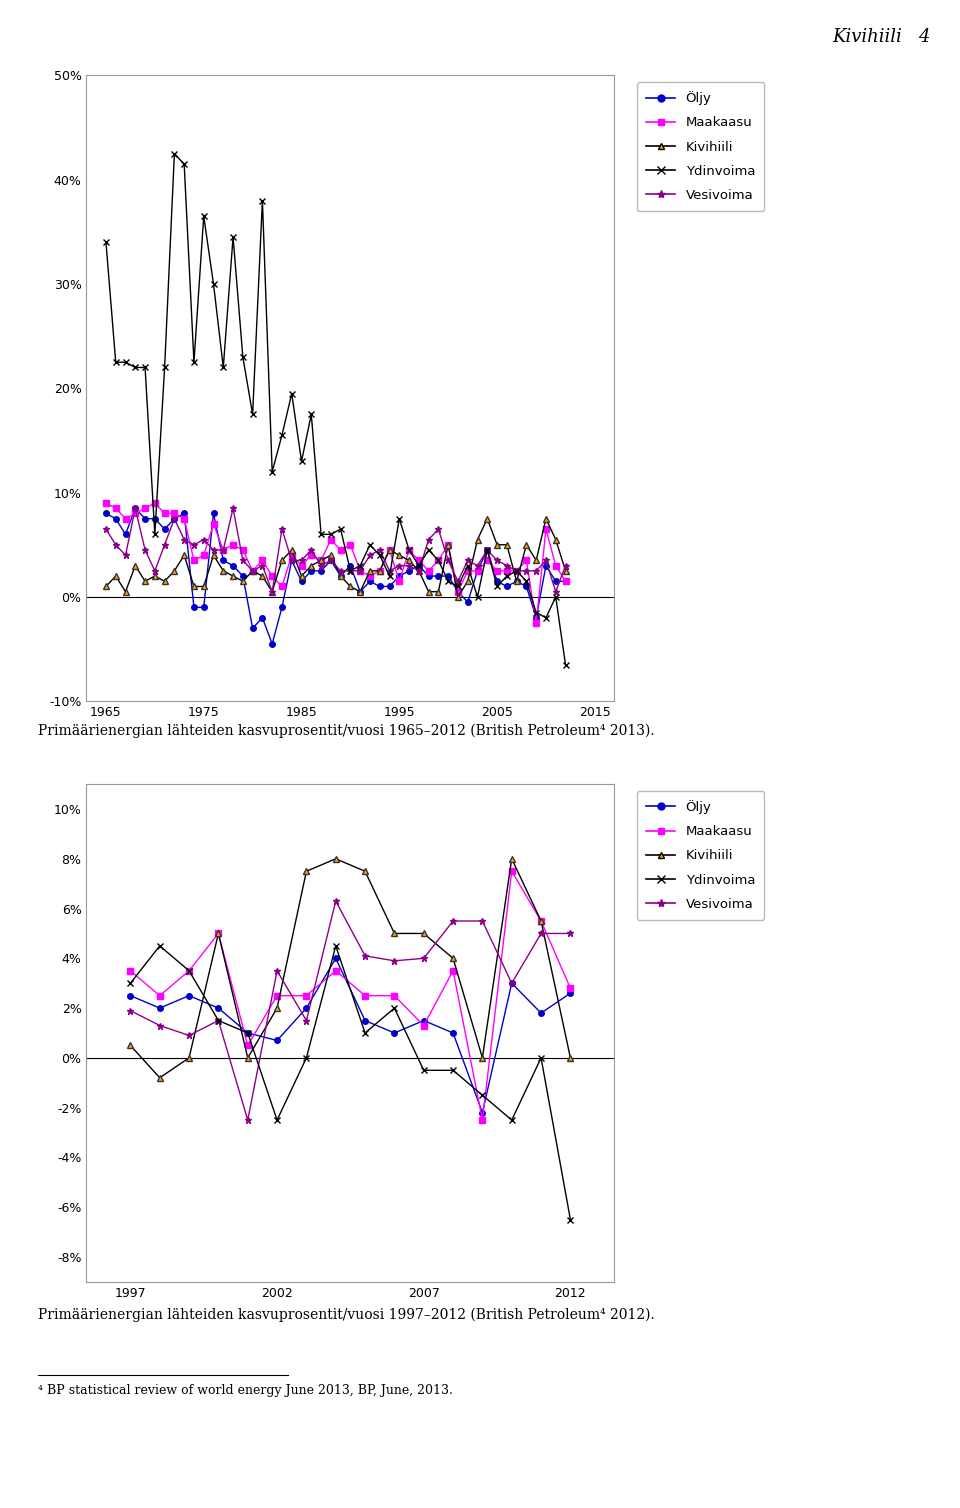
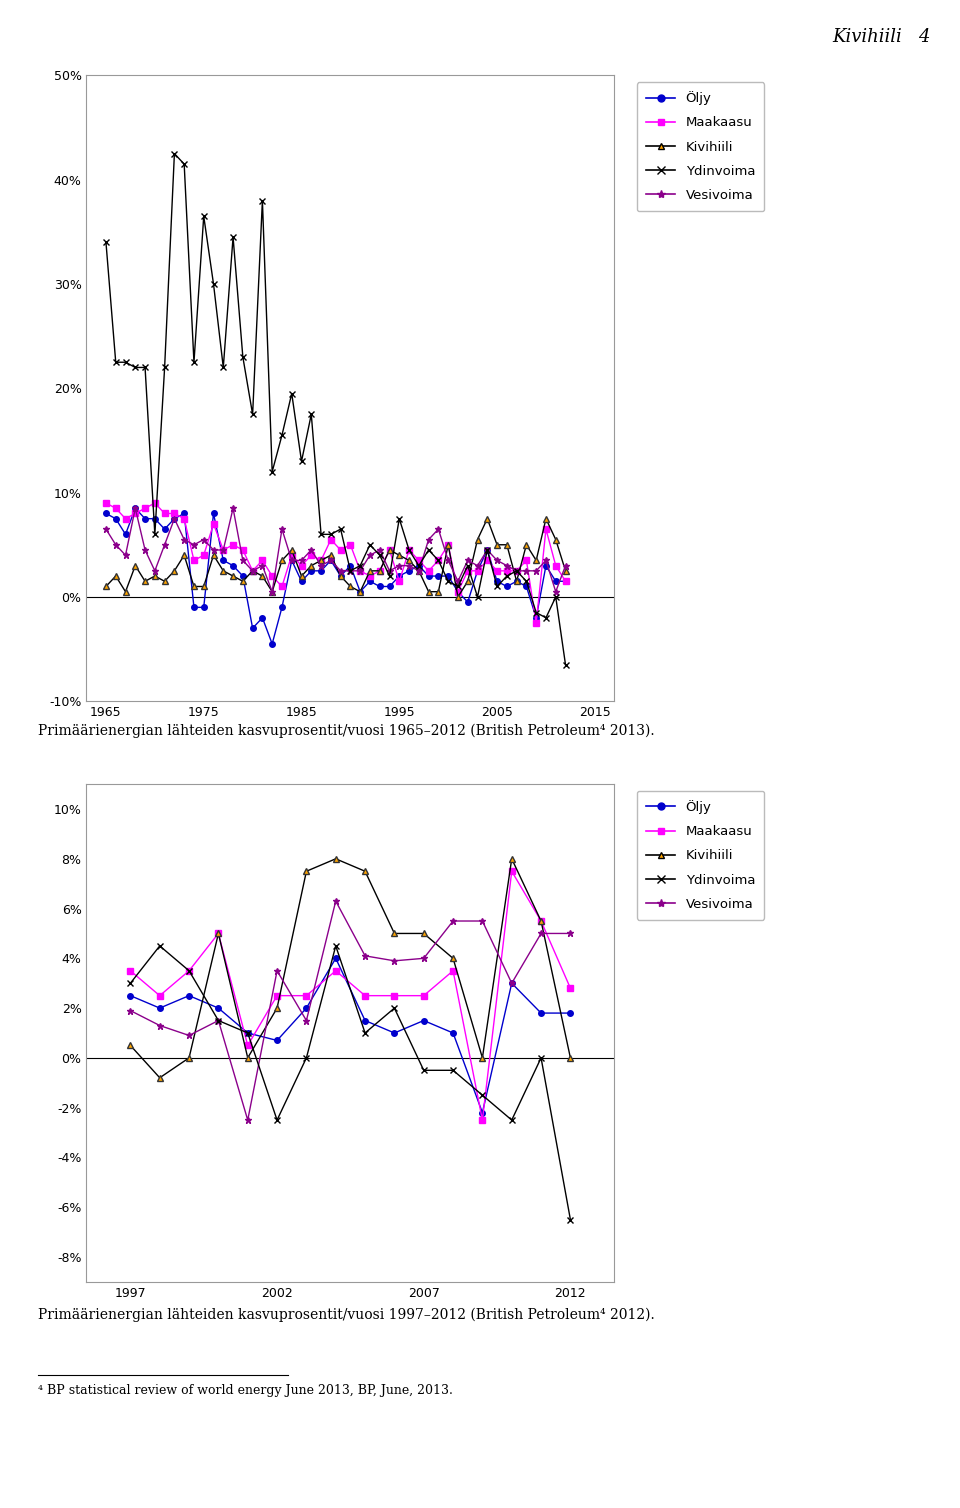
Maakaasu/2007: 1.3% -> 2.5%
Öljy/2012: 2.6% -> 1.8%
